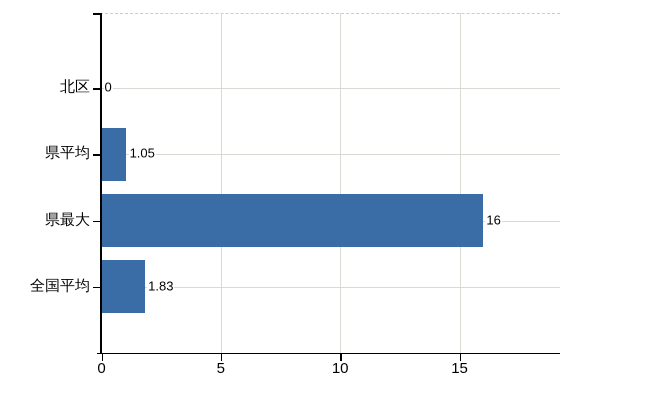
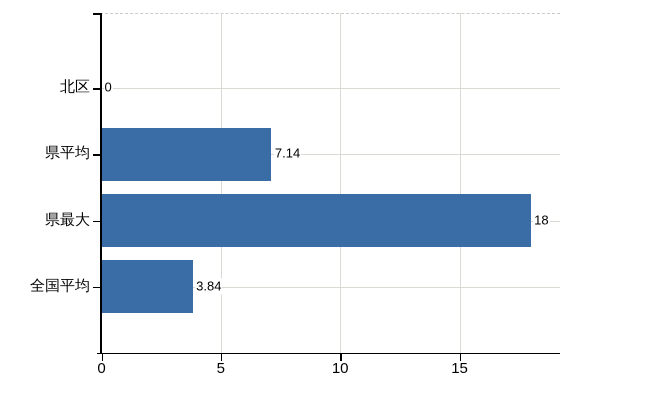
県平均: 1.05 -> 7.14
県最大: 16 -> 18
全国平均: 1.83 -> 3.84
